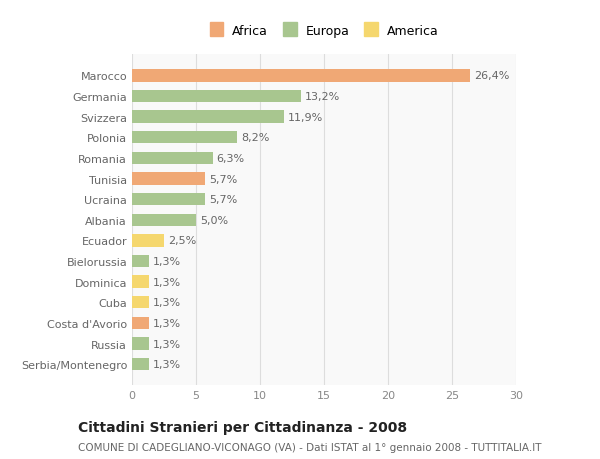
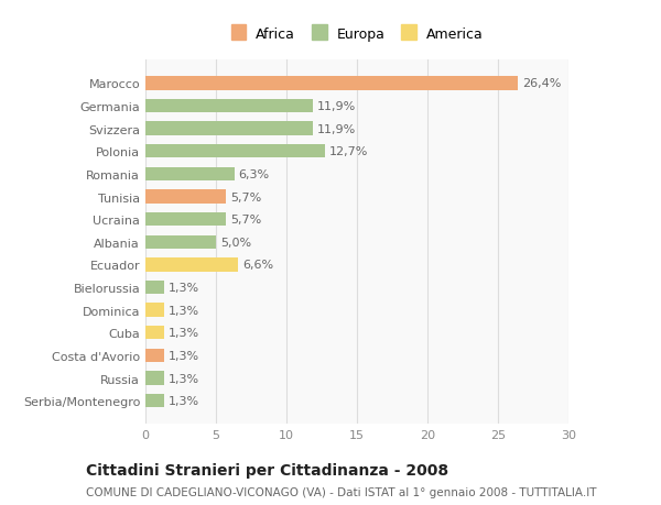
Germania: 13,2% -> 11,9%
Polonia: 8,2% -> 12,7%
Ecuador: 2,5% -> 6,6%
